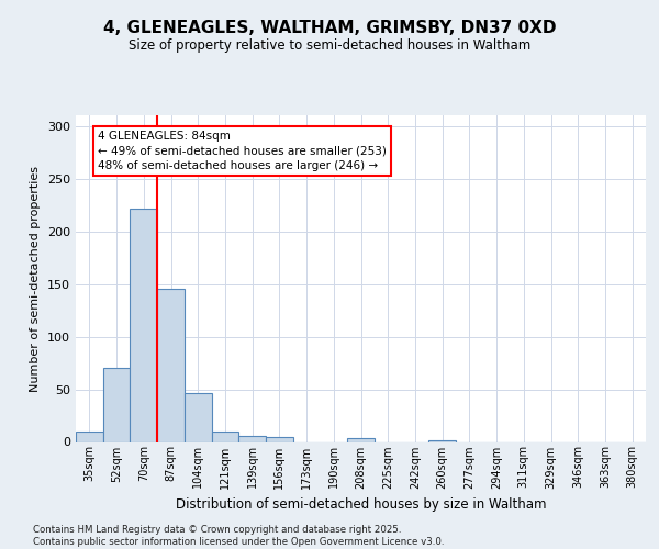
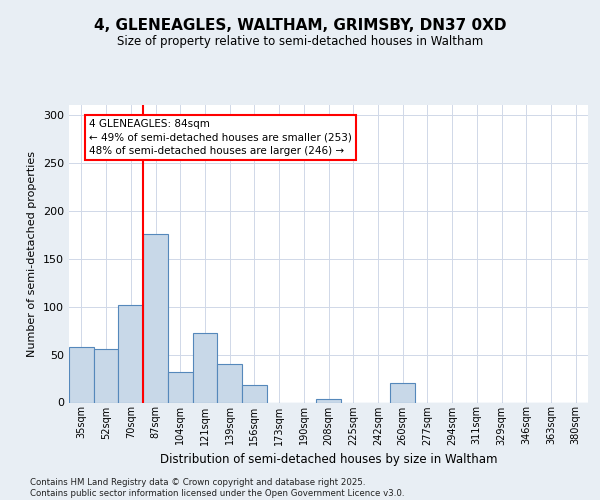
35sqm: 10 -> 58
52sqm: 70 -> 56
70sqm: 221 -> 102
87sqm: 145 -> 176
104sqm: 46 -> 32
121sqm: 10 -> 72
139sqm: 6 -> 40
156sqm: 5 -> 18
260sqm: 2 -> 20
